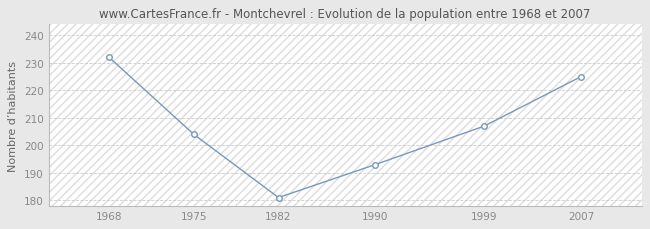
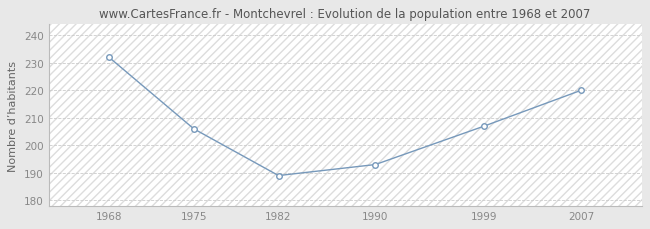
1975: 204 -> 206
1982: 181 -> 189
2007: 225 -> 220
